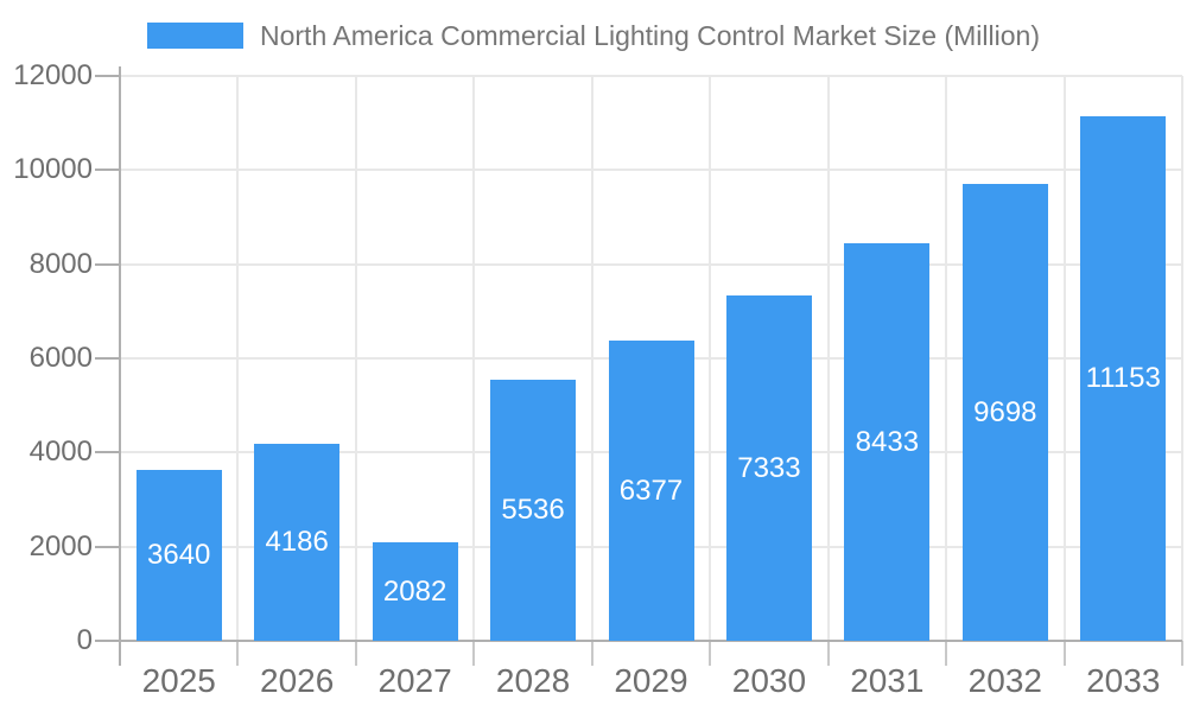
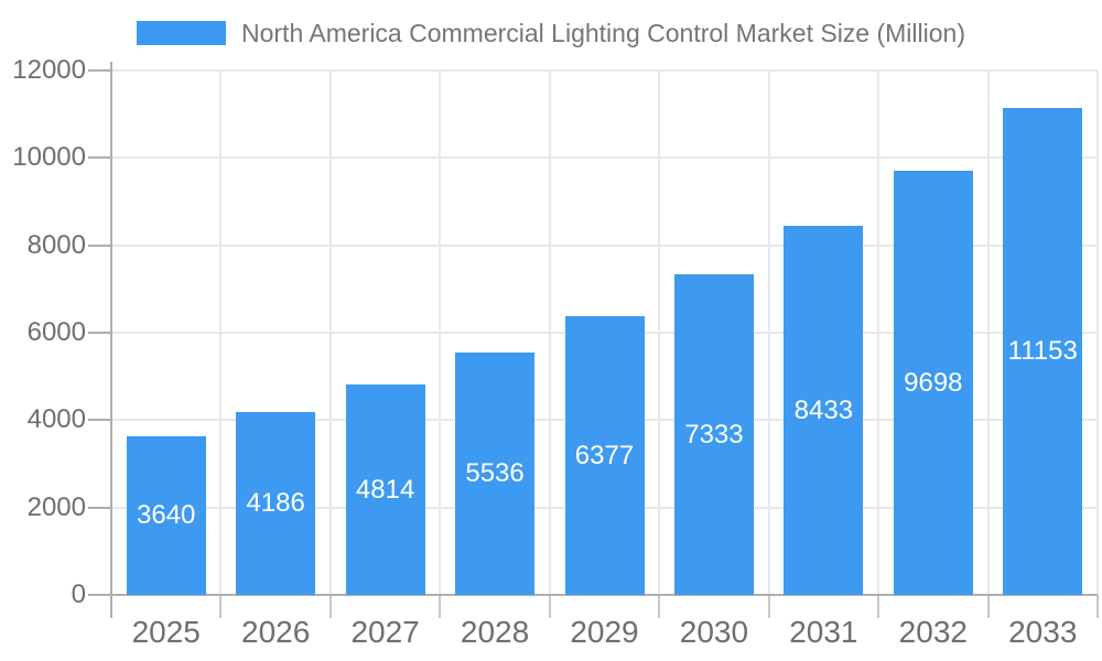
2027: 2082 -> 4814
